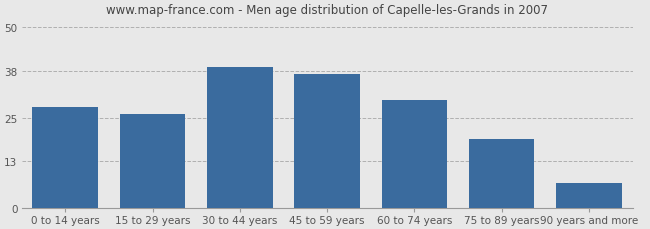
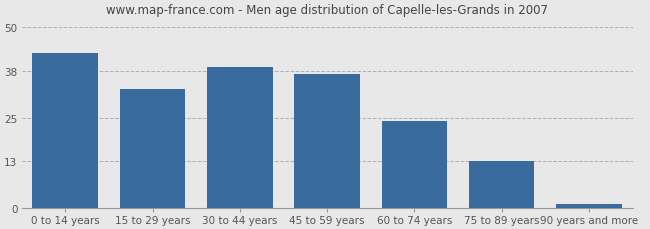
0 to 14 years: 28 -> 43
15 to 29 years: 26 -> 33
60 to 74 years: 30 -> 24
75 to 89 years: 19 -> 13
90 years and more: 7 -> 1
